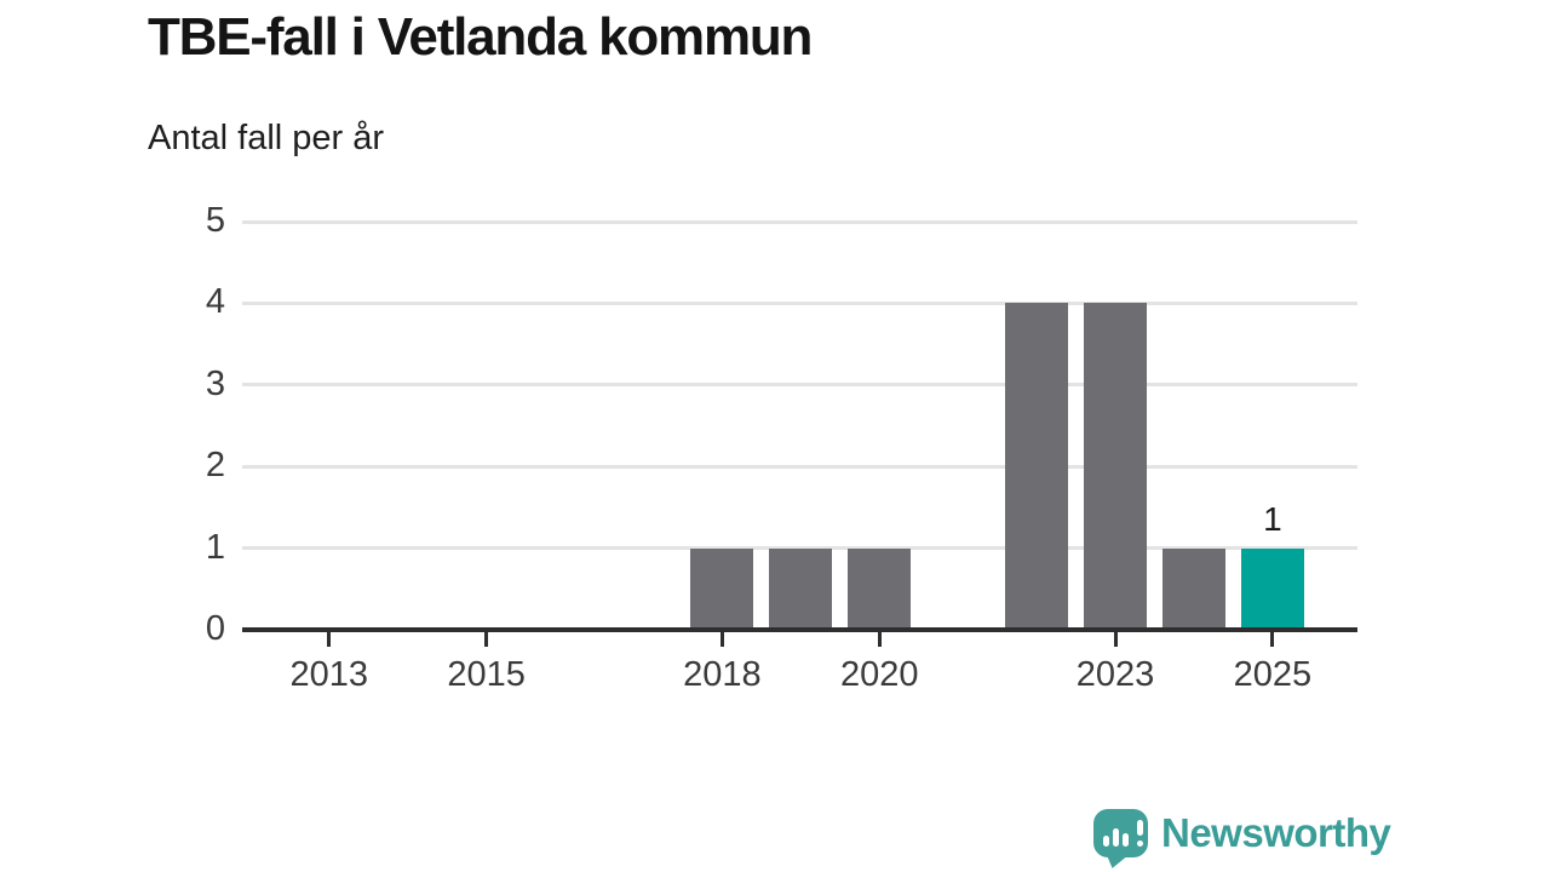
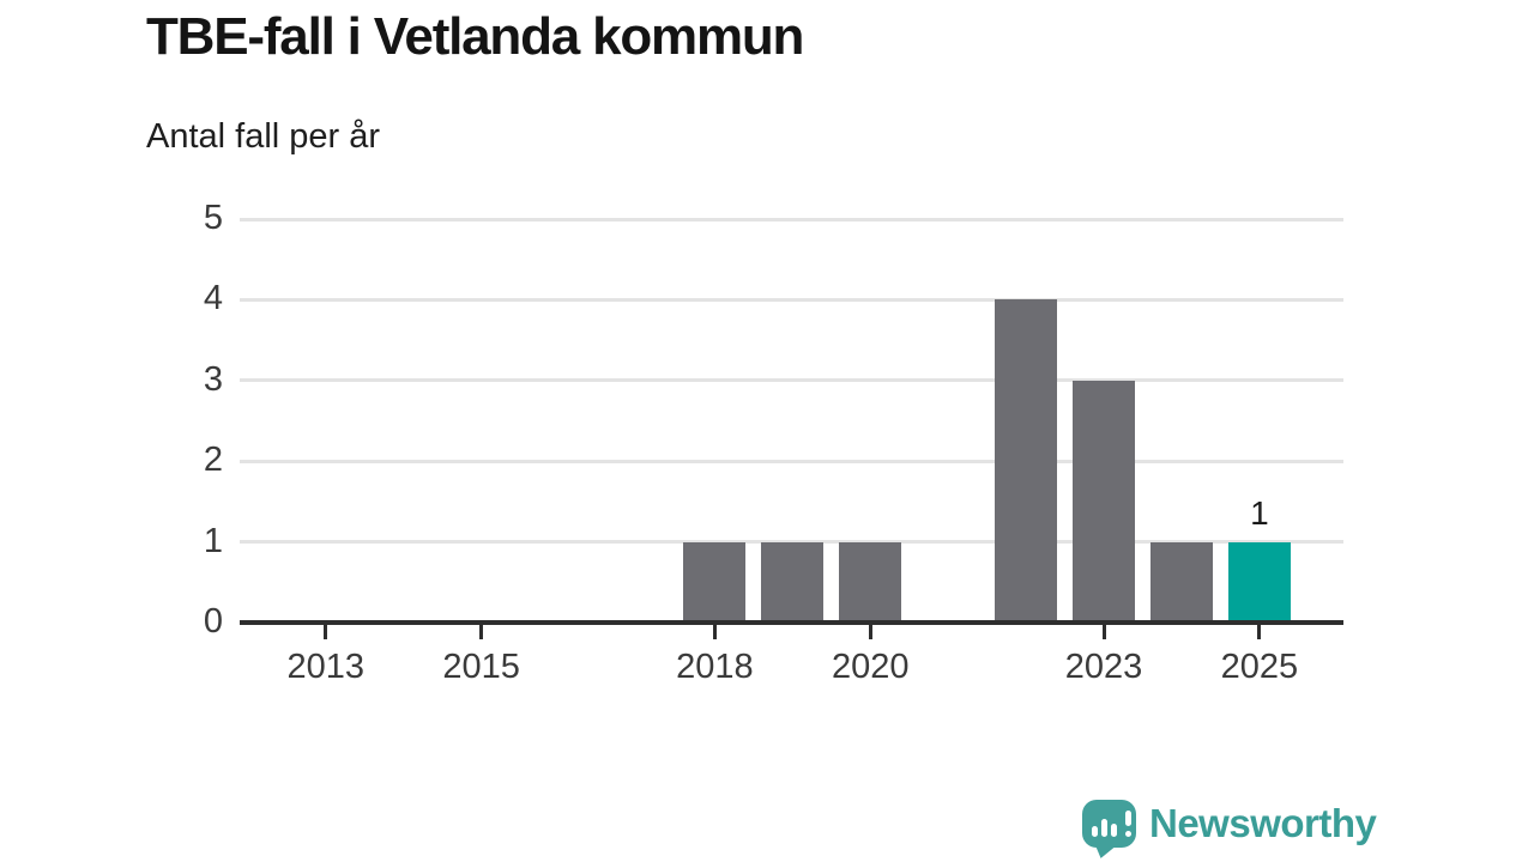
2023: 4 -> 3
